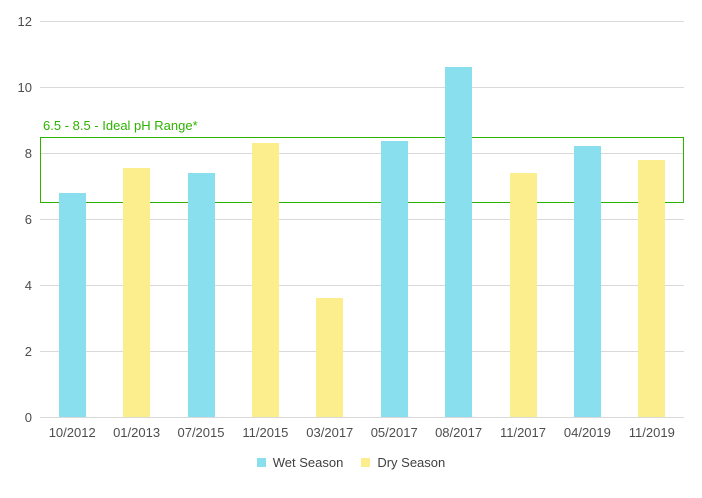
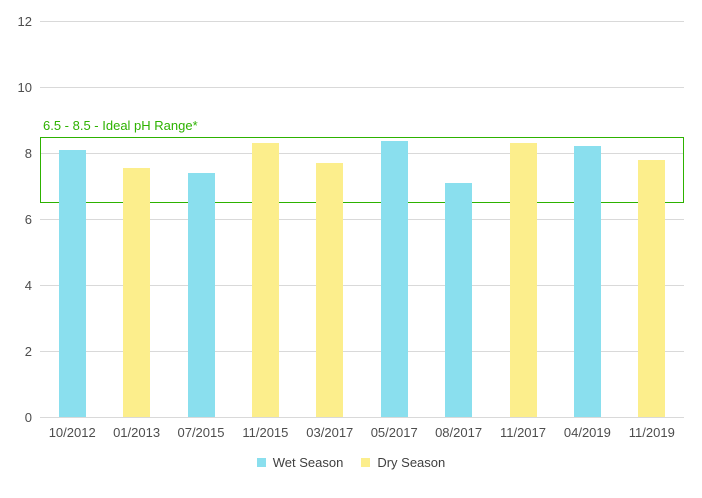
Wet Season/10/2012: 6.8 -> 8.1
Dry Season/03/2017: 3.6 -> 7.7
Wet Season/08/2017: 10.6 -> 7.1
Dry Season/11/2017: 7.4 -> 8.3
